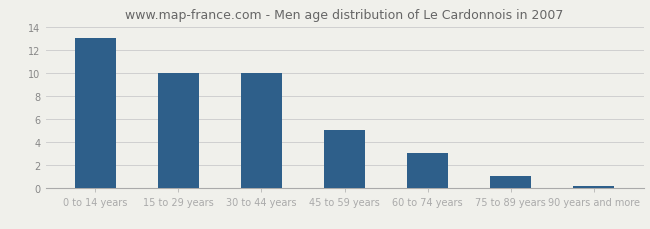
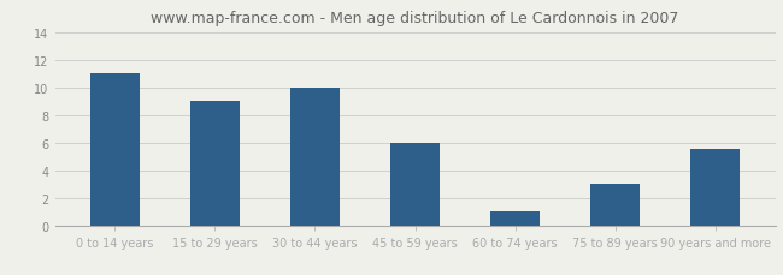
0 to 14 years: 13.0 -> 11.0
15 to 29 years: 10.0 -> 9.0
45 to 59 years: 5.0 -> 6.0
60 to 74 years: 3.0 -> 1.0
75 to 89 years: 1.0 -> 3.0
90 years and more: 0.1 -> 5.5
